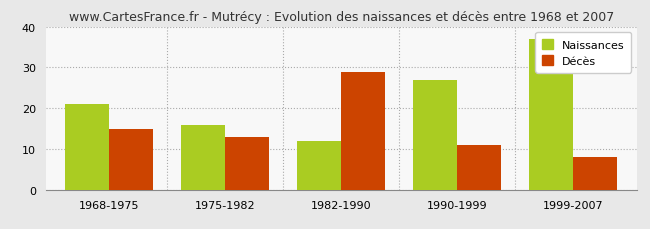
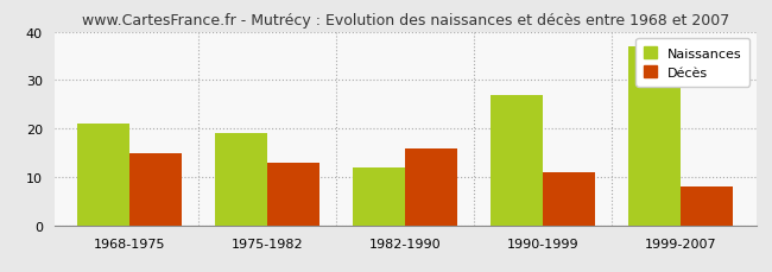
Naissances/1975-1982: 16 -> 19
Décès/1982-1990: 29 -> 16
